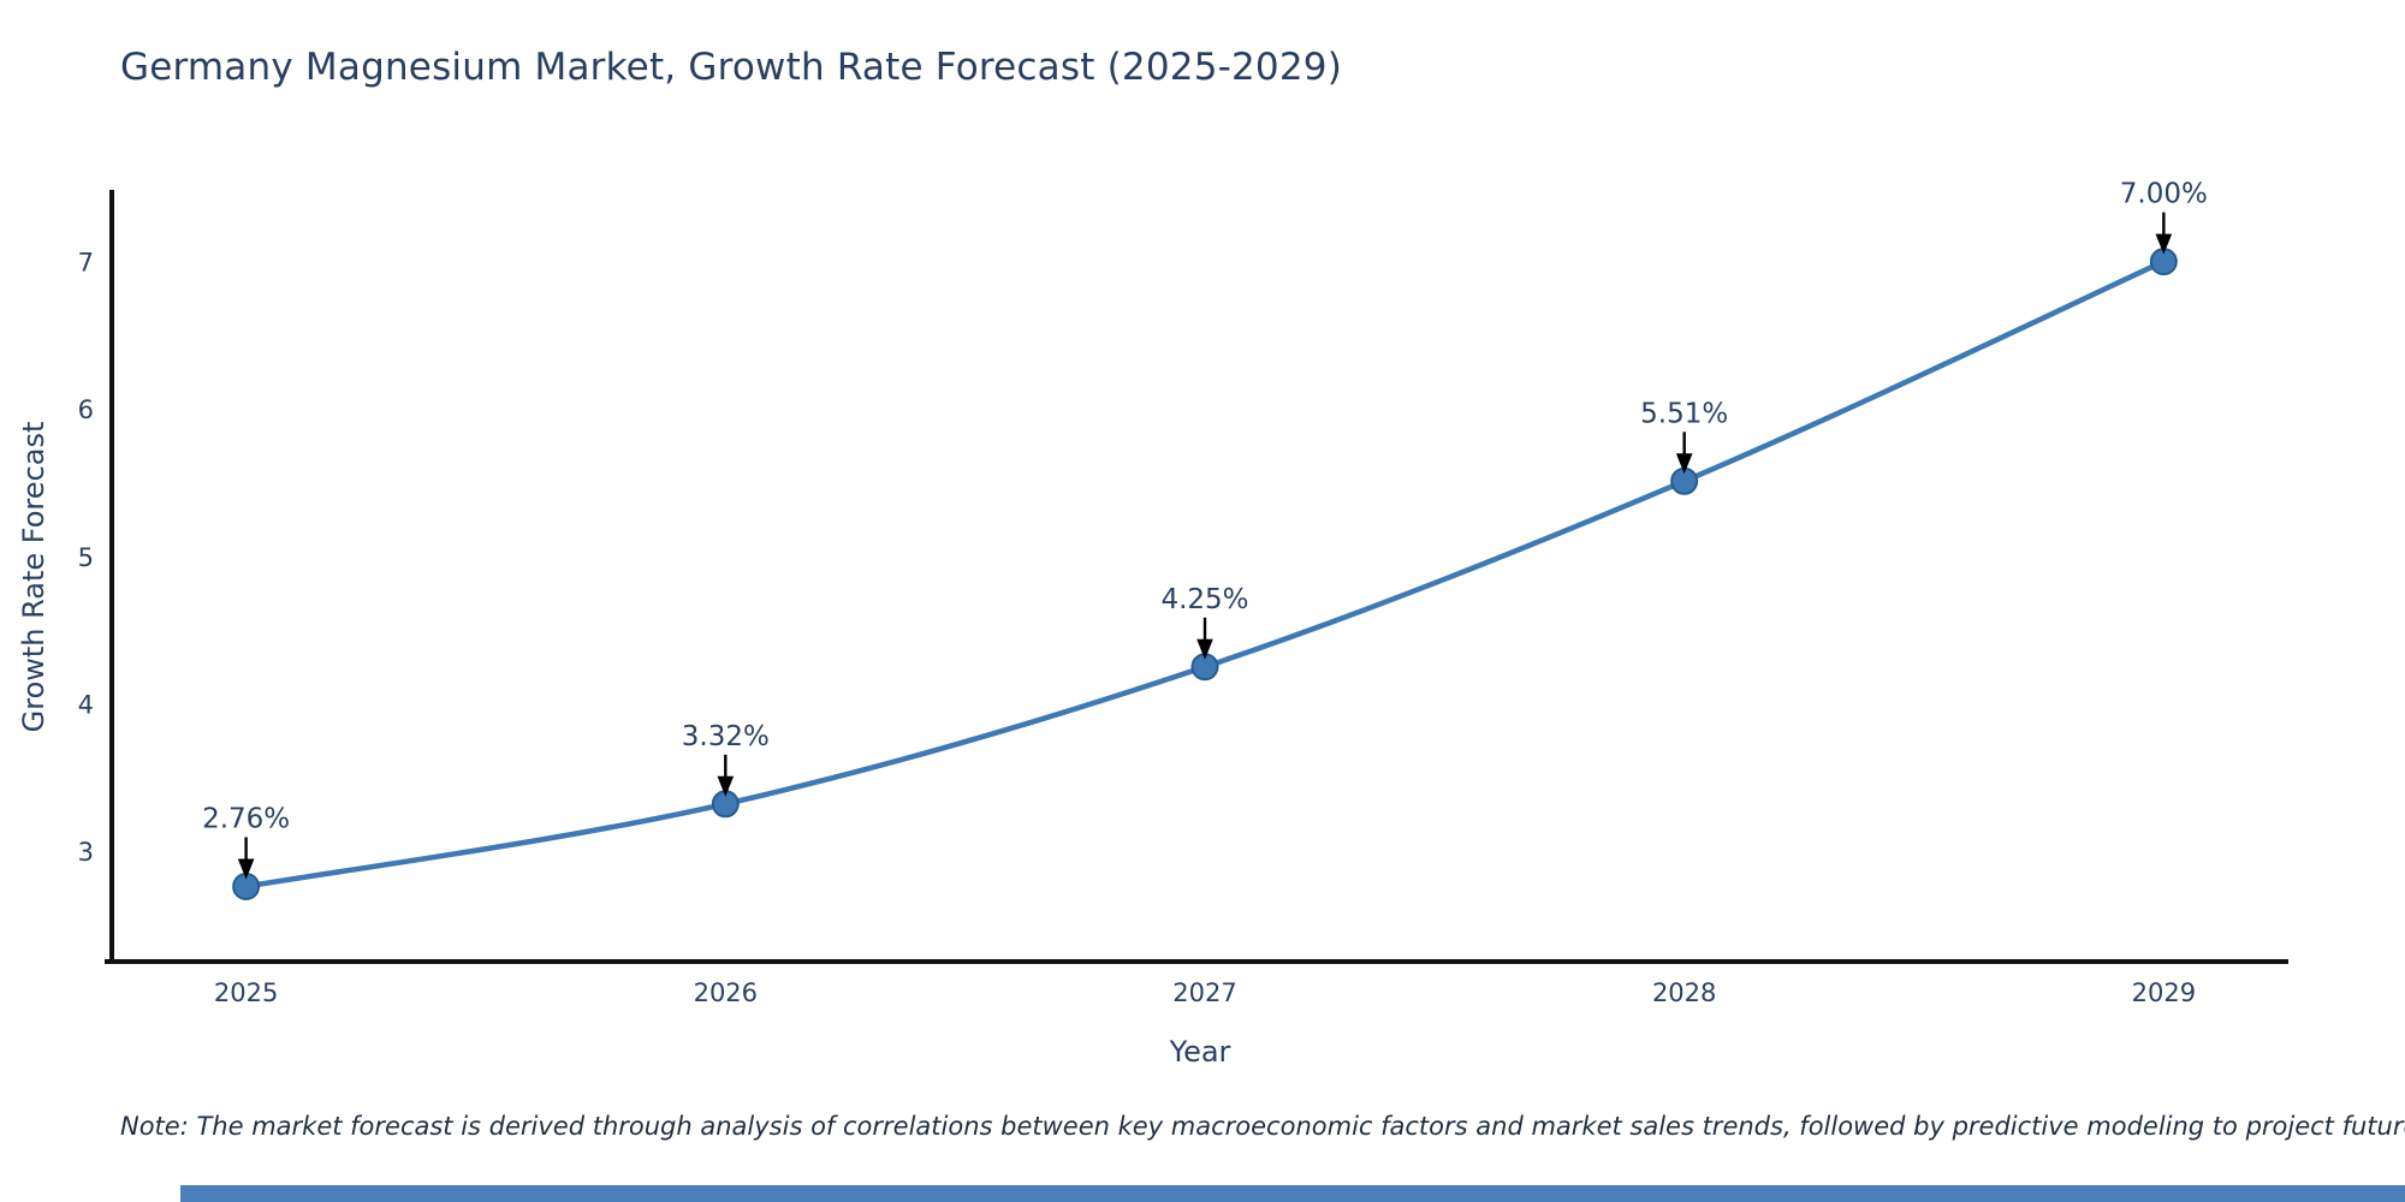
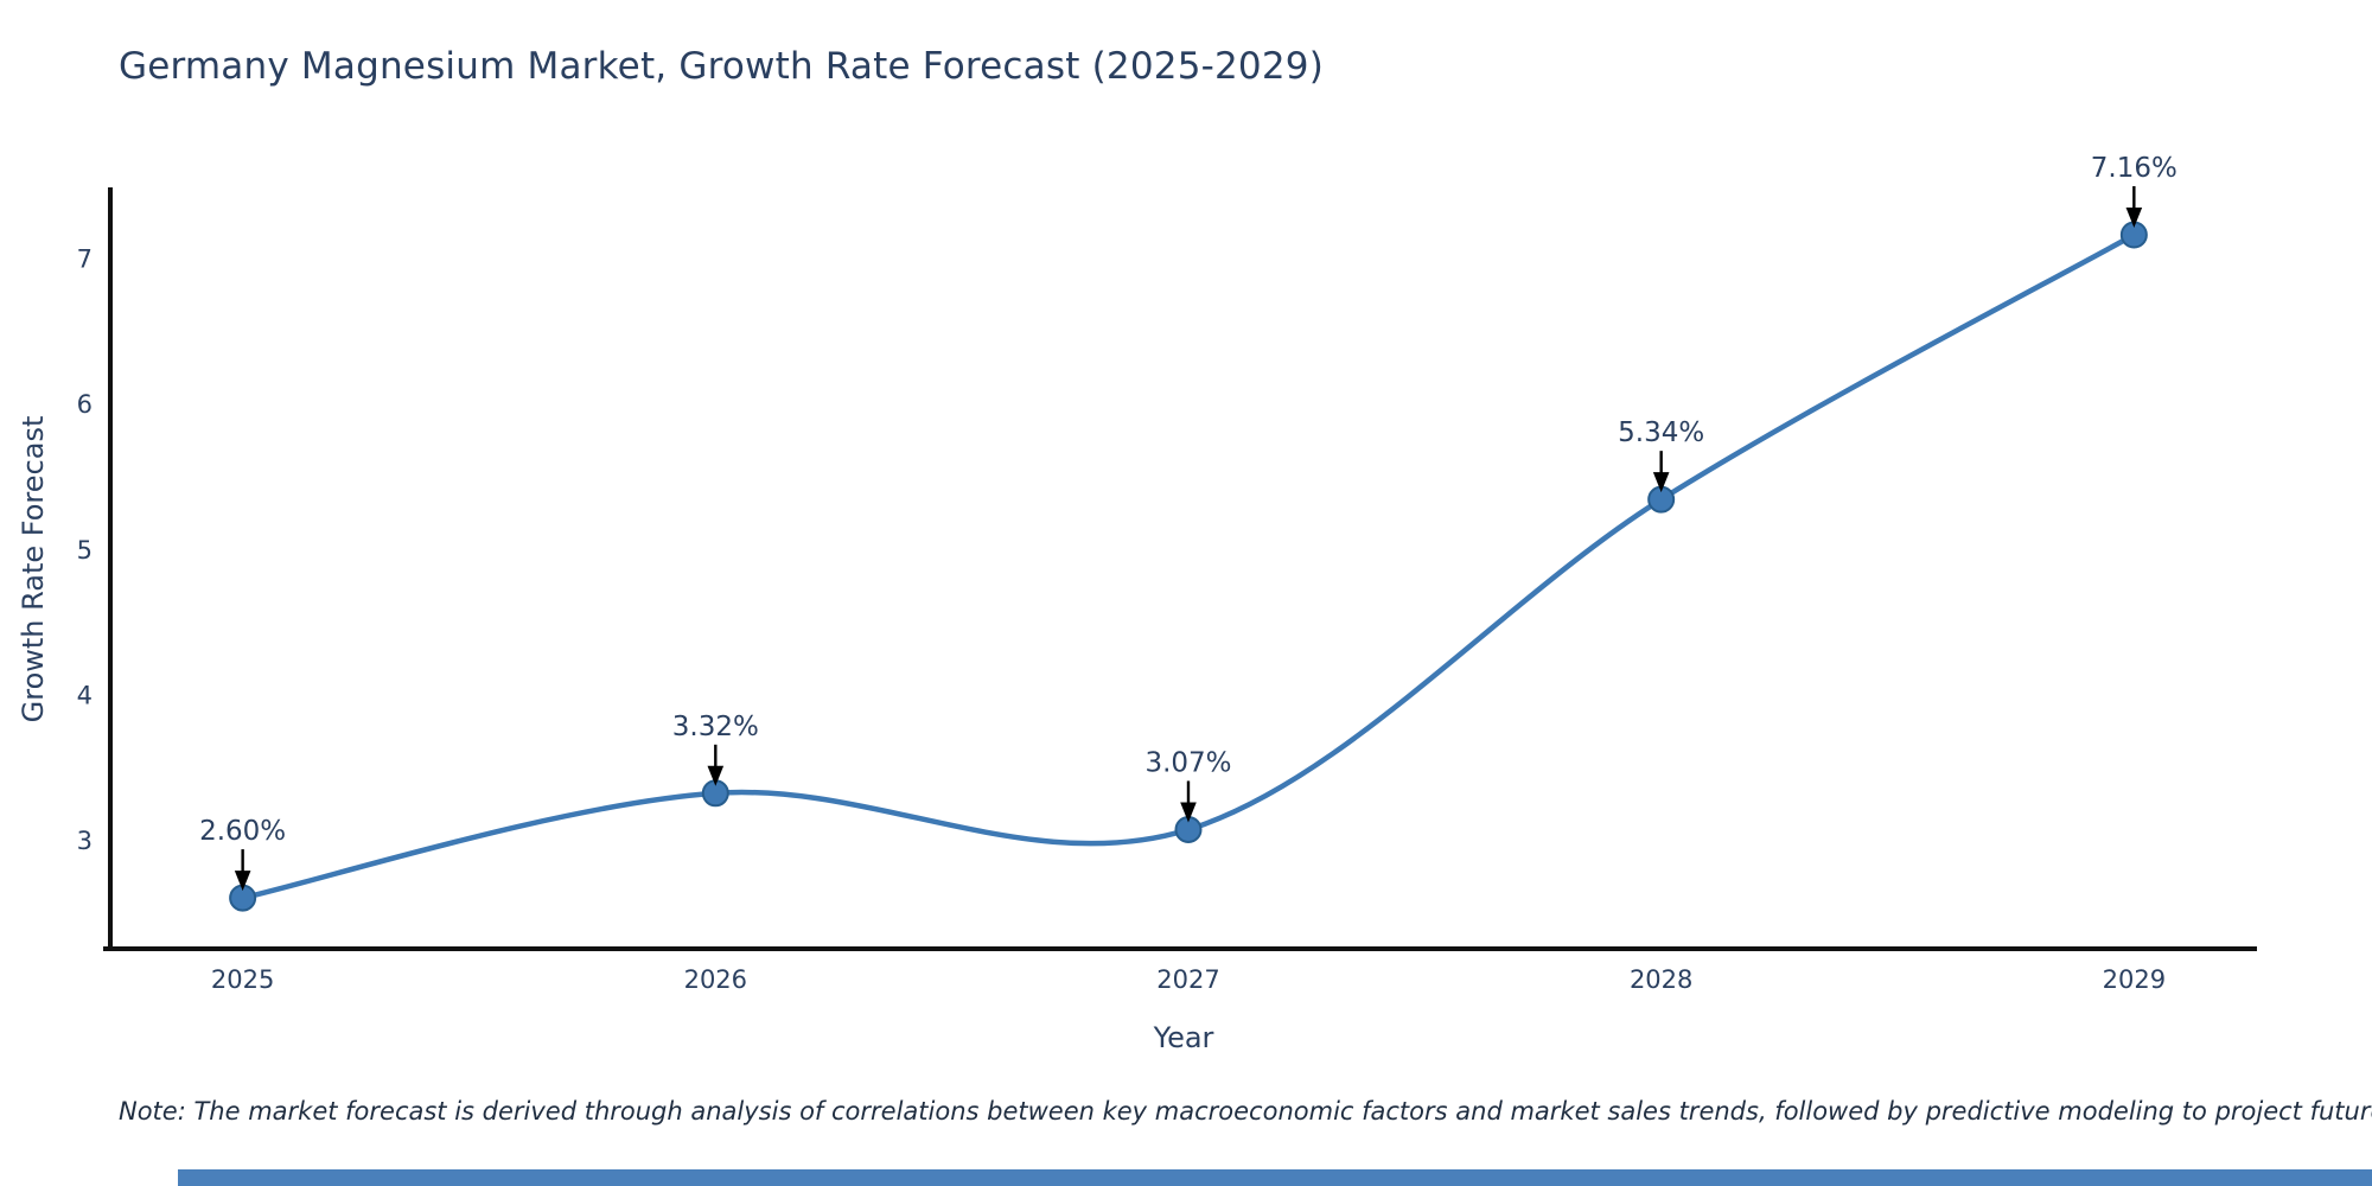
2025: 2.76% -> 2.60%
2027: 4.25% -> 3.07%
2028: 5.51% -> 5.34%
2029: 7.00% -> 7.16%
